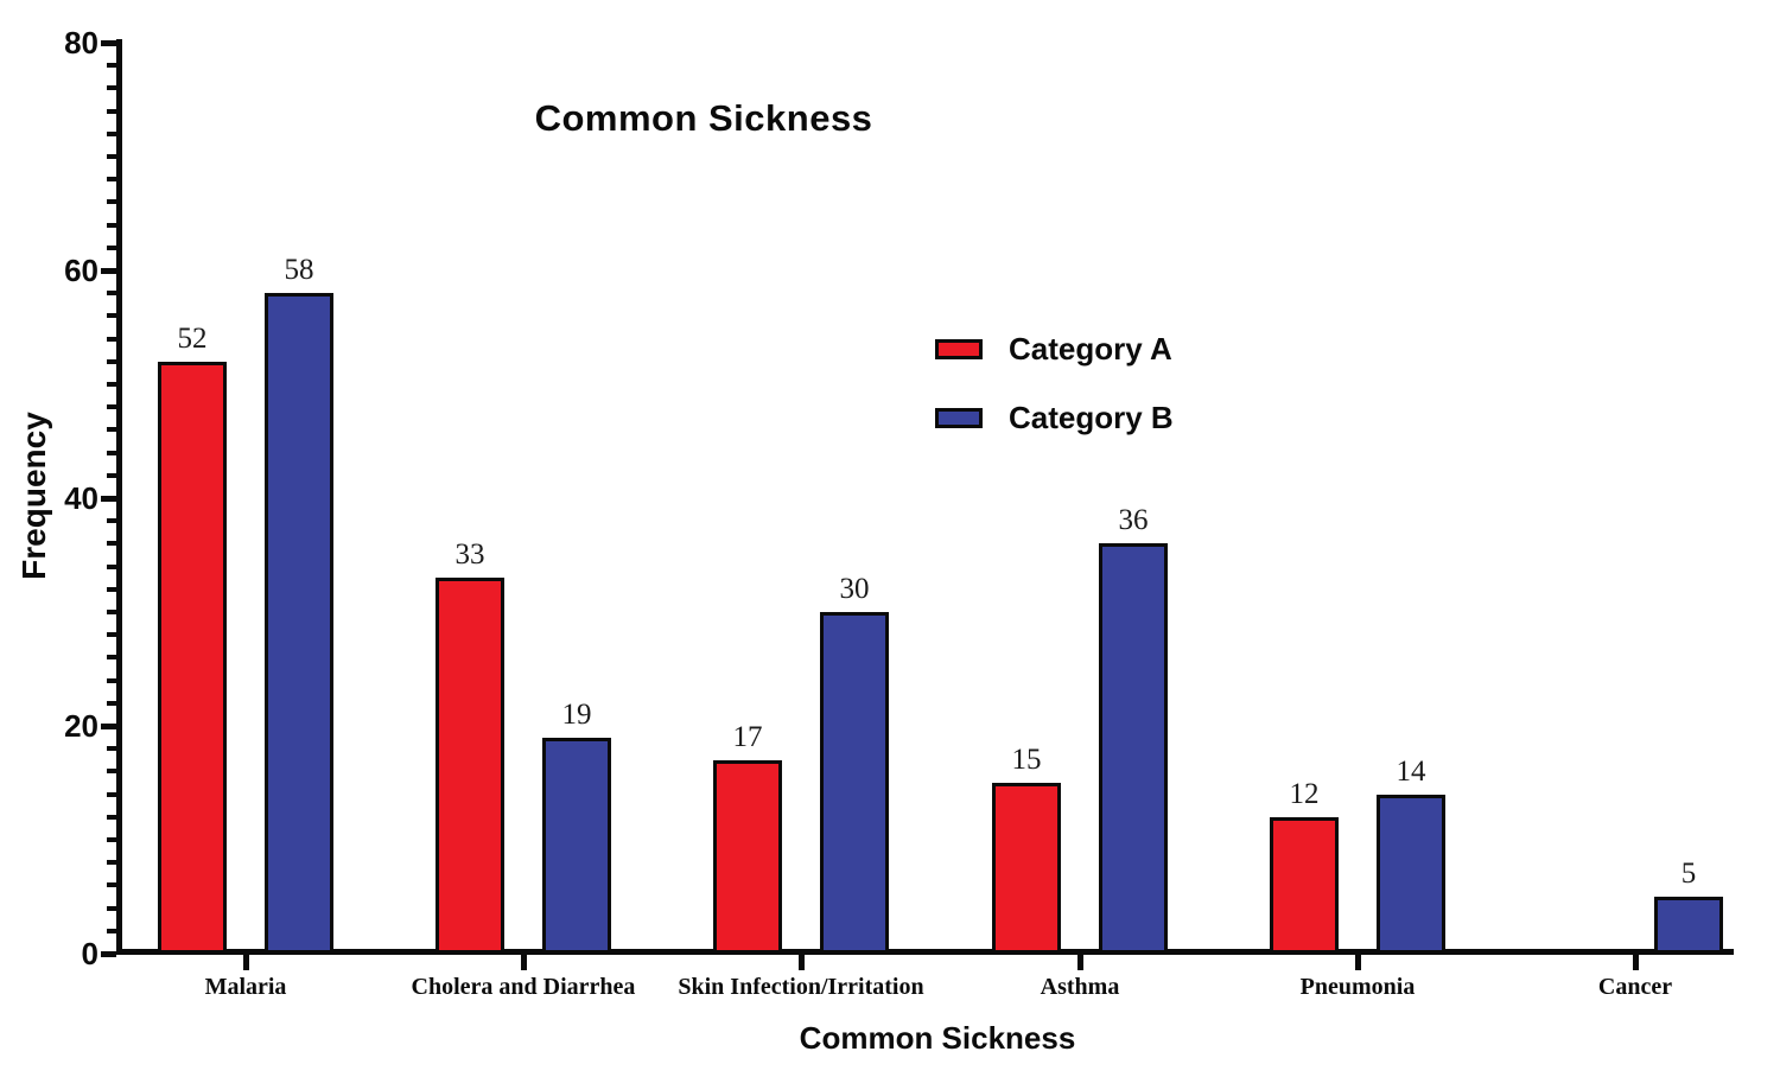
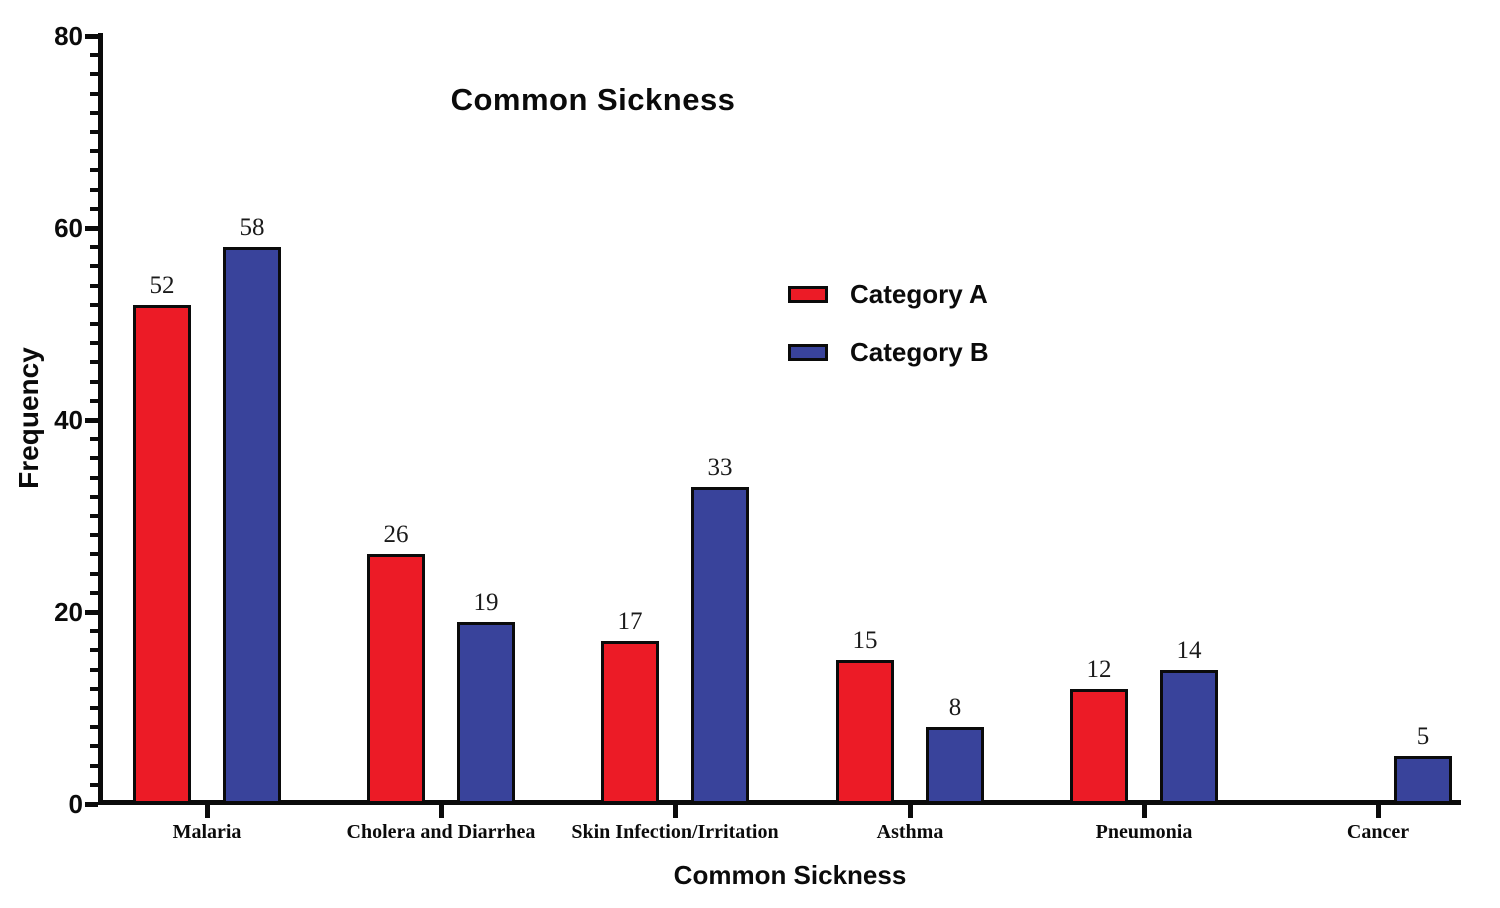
Category A/Cholera and Diarrhea: 33 -> 26
Category B/Skin Infection/Irritation: 30 -> 33
Category B/Asthma: 36 -> 8
